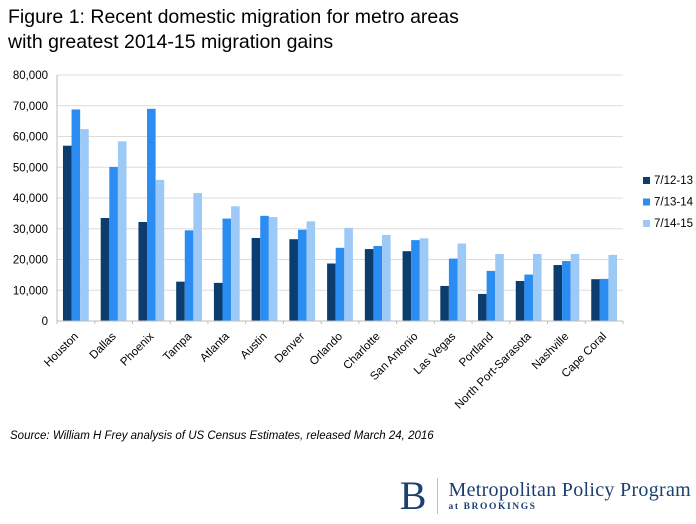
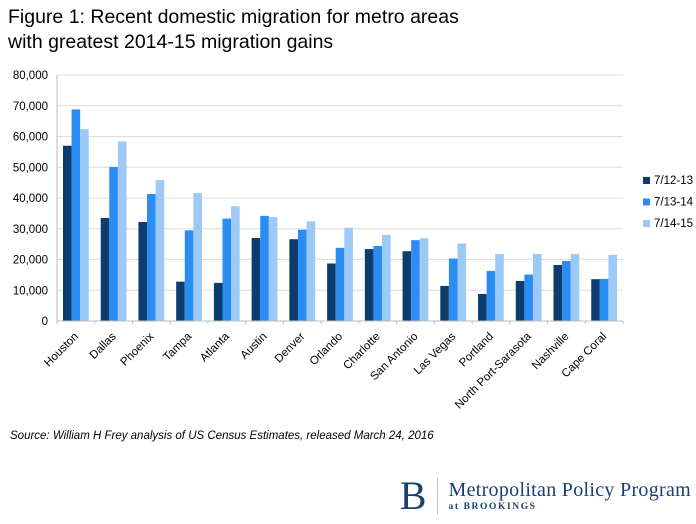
7/13-14/Phoenix: 69000 -> 41000
